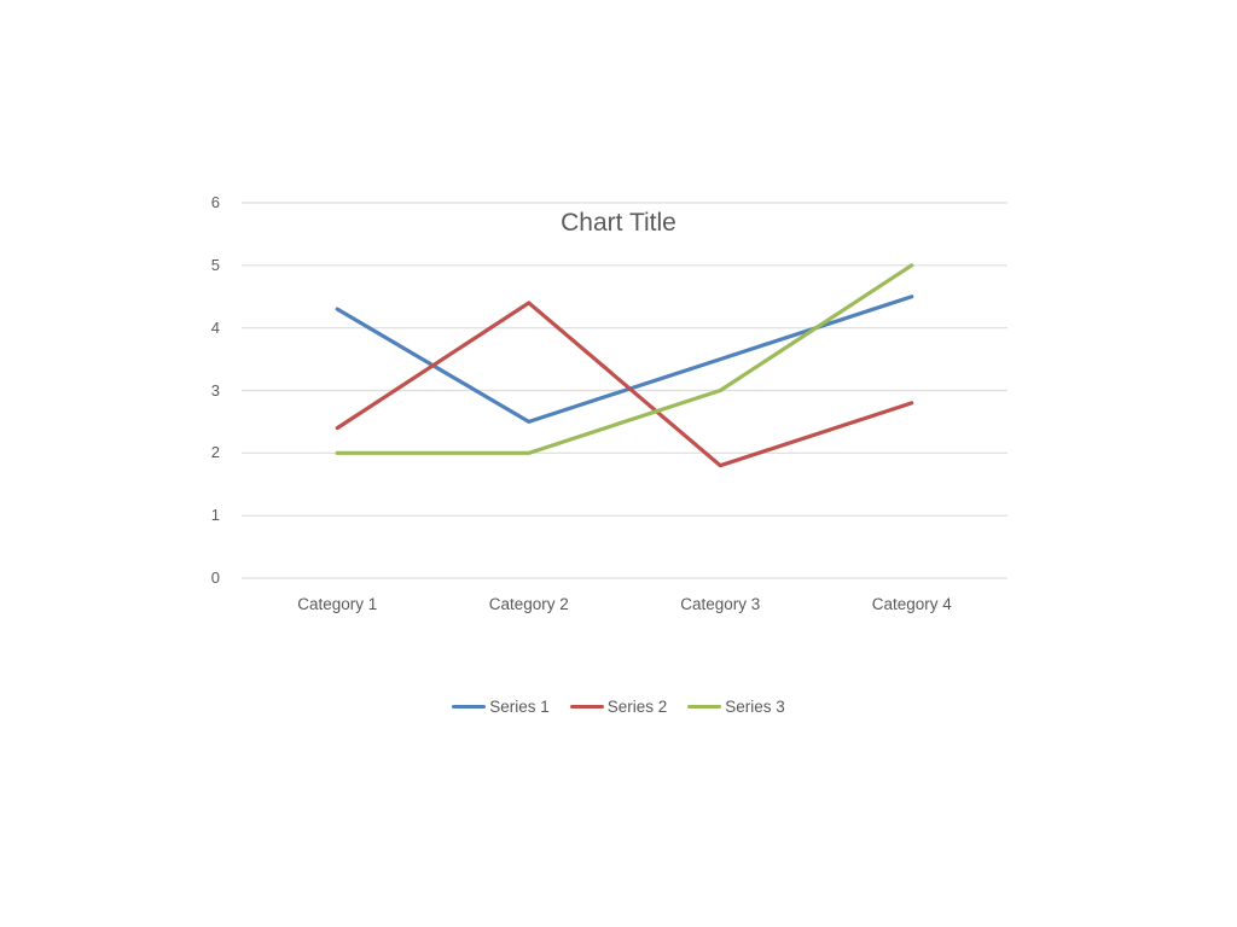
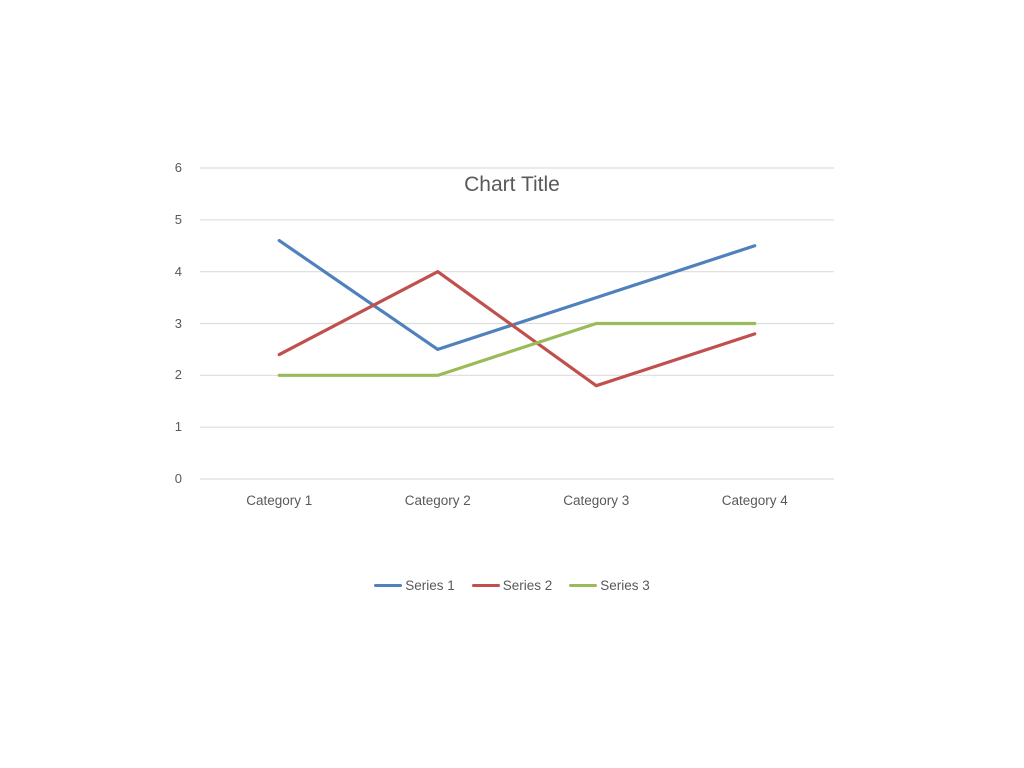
Series 1/Category 1: 4.3 -> 4.6
Series 2/Category 2: 4.4 -> 4.0
Series 3/Category 4: 5 -> 3
